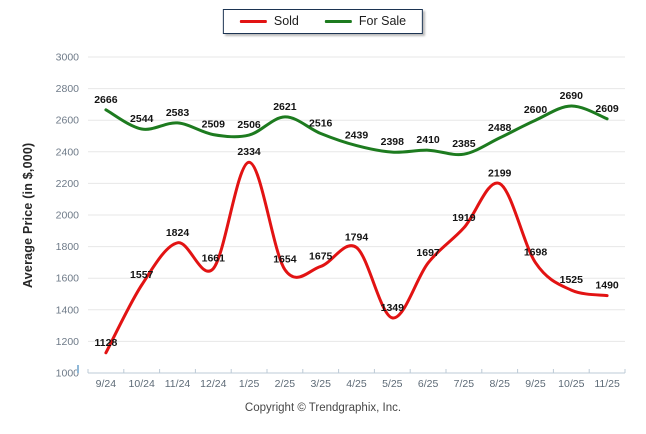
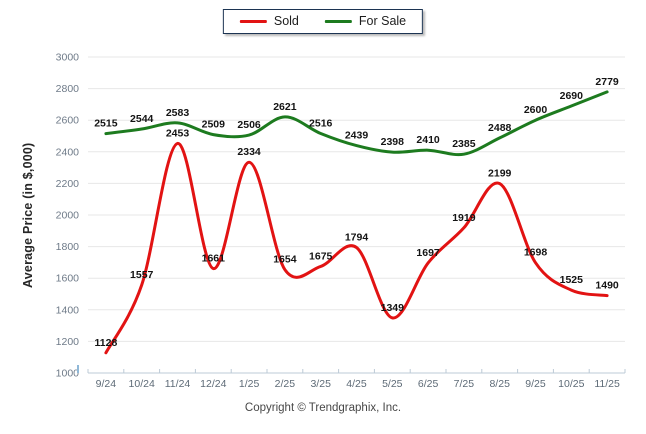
For Sale/9/24: 2666 -> 2515
Sold/11/24: 1824 -> 2453
For Sale/11/25: 2609 -> 2779
